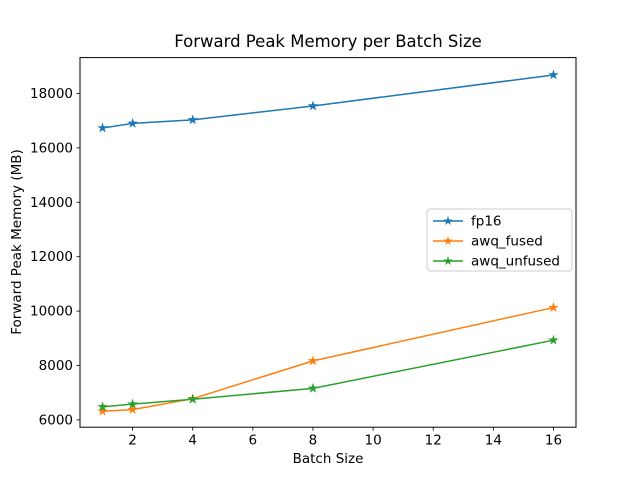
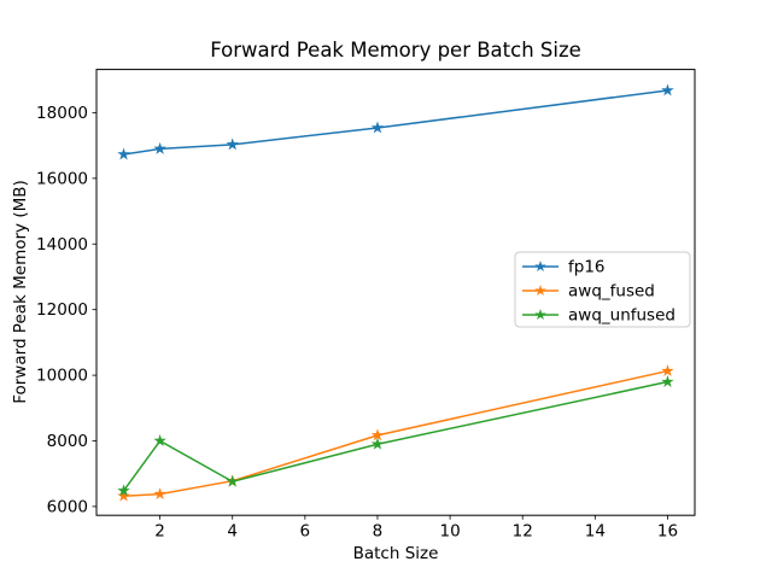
awq_unfused/2: 6600 -> 8000
awq_unfused/8: 7200 -> 7900
awq_unfused/16: 8900 -> 9800
